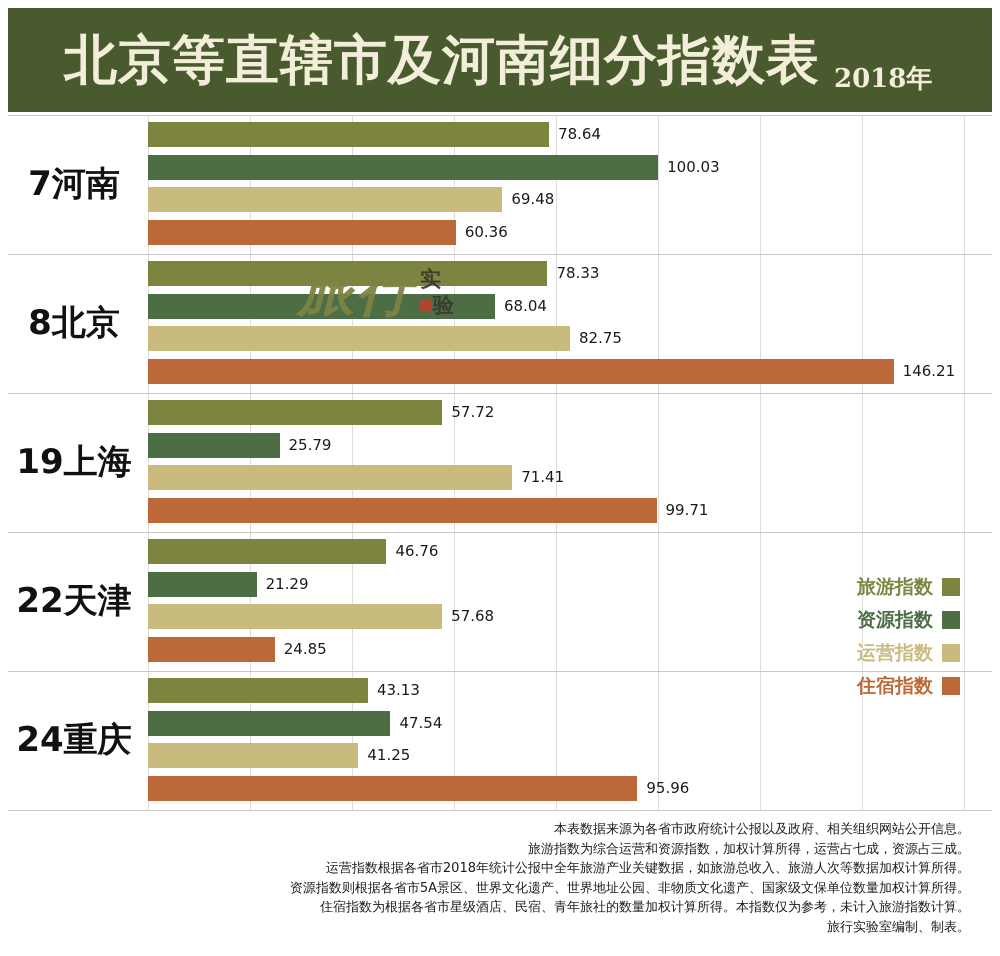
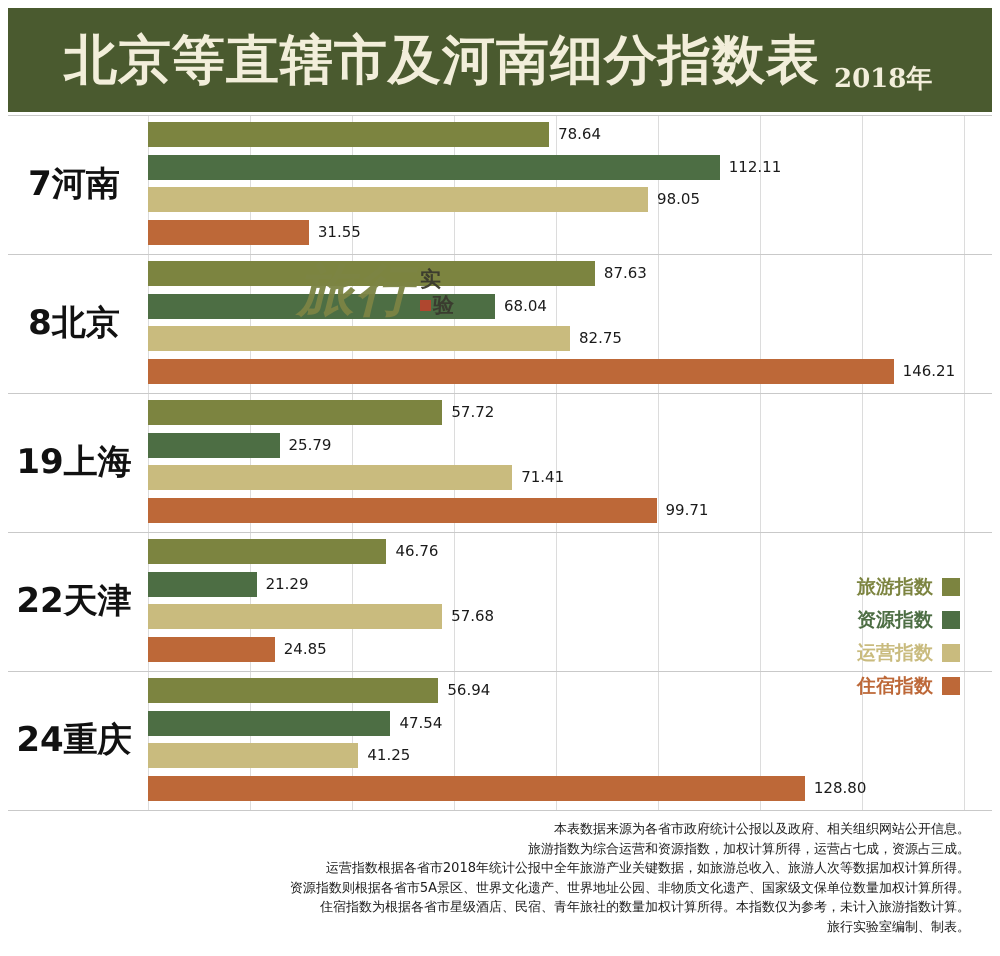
资源指数/7河南: 100.03 -> 112.11
运营指数/7河南: 69.48 -> 98.05
住宿指数/7河南: 60.36 -> 31.55
旅游指数/8北京: 78.33 -> 87.63
旅游指数/24重庆: 43.13 -> 56.94
住宿指数/24重庆: 95.96 -> 128.80
